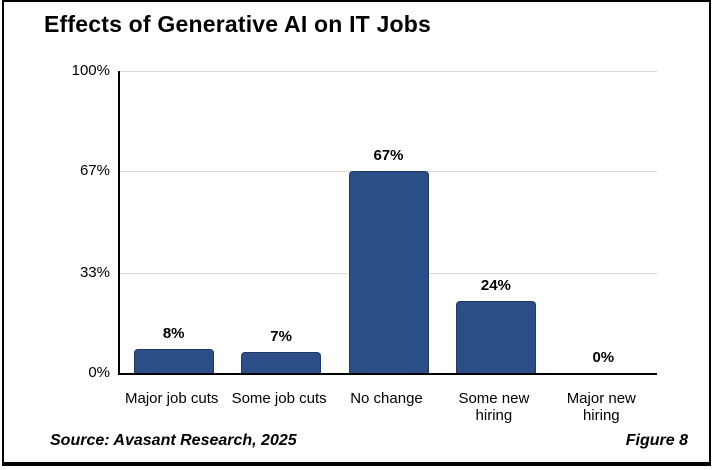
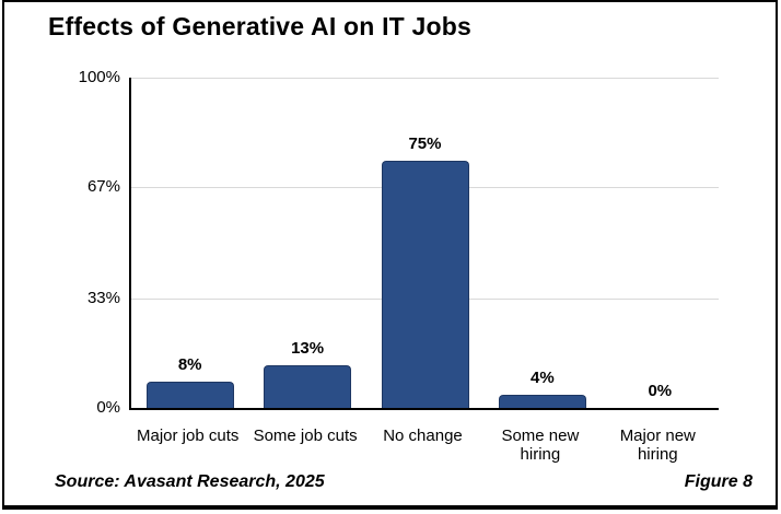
Some job cuts: 7% -> 13%
No change: 67% -> 75%
Some new hiring: 24% -> 4%
